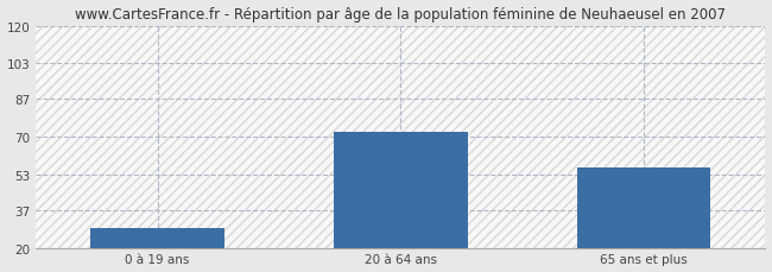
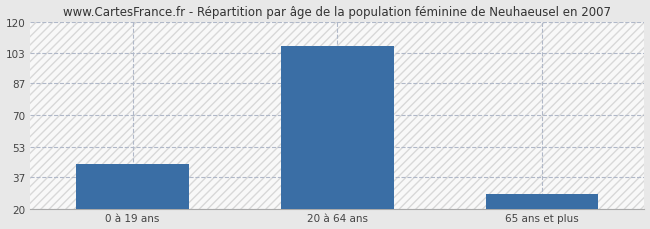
0 à 19 ans: 29 -> 44
20 à 64 ans: 72 -> 107
65 ans et plus: 56 -> 28
